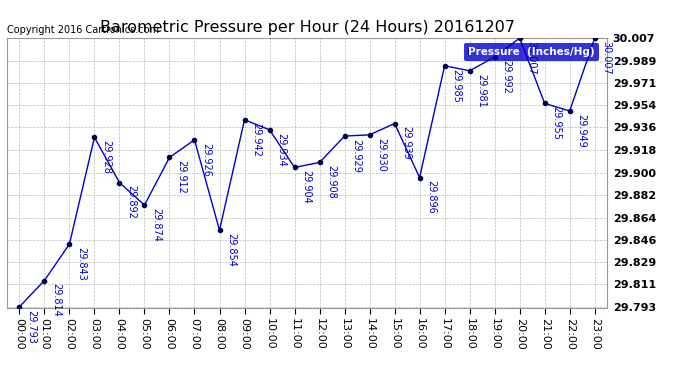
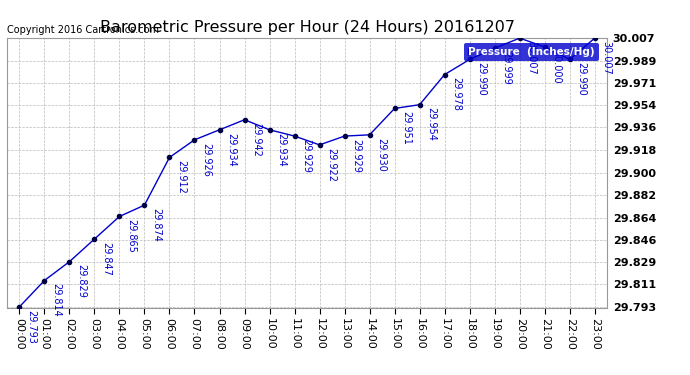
02:00: 29.843 -> 29.829
03:00: 29.928 -> 29.847
04:00: 29.892 -> 29.865
08:00: 29.854 -> 29.934
11:00: 29.904 -> 29.929
12:00: 29.908 -> 29.922
15:00: 29.939 -> 29.951
16:00: 29.896 -> 29.954
17:00: 29.985 -> 29.978
18:00: 29.981 -> 29.990
19:00: 29.992 -> 29.999
21:00: 29.955 -> 30.000
22:00: 29.949 -> 29.990
